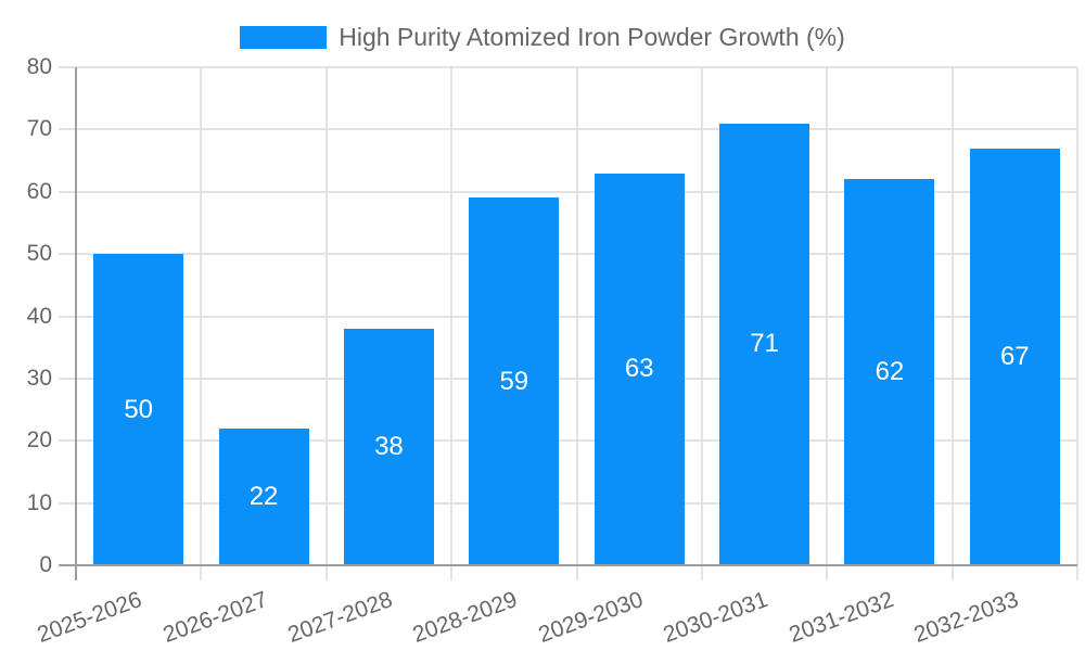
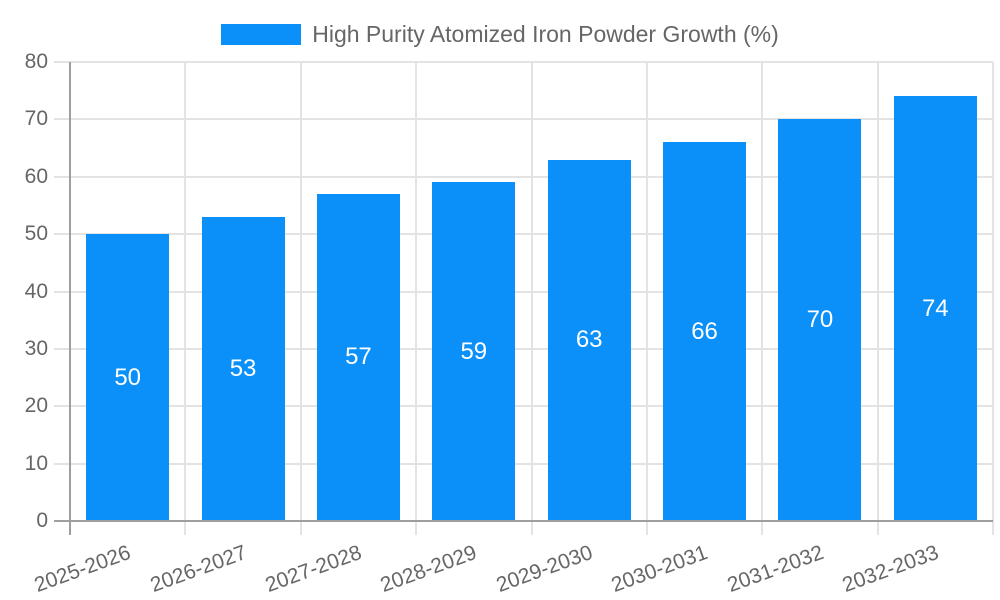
2026-2027: 22 -> 53
2027-2028: 38 -> 57
2030-2031: 71 -> 66
2031-2032: 62 -> 70
2032-2033: 67 -> 74
